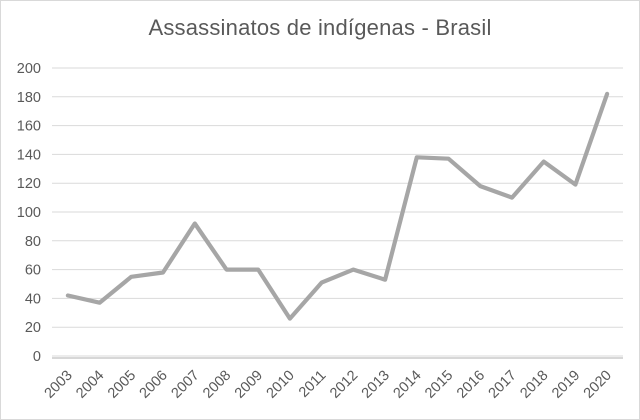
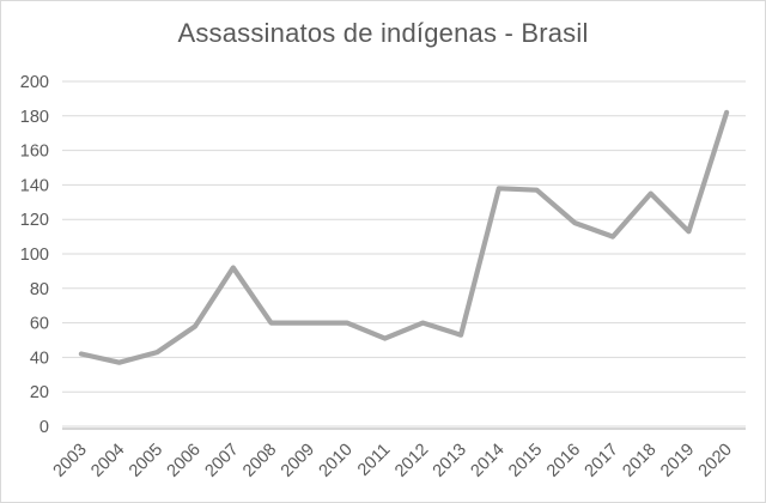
2005: 55 -> 43
2010: 26 -> 60
2019: 119 -> 113
